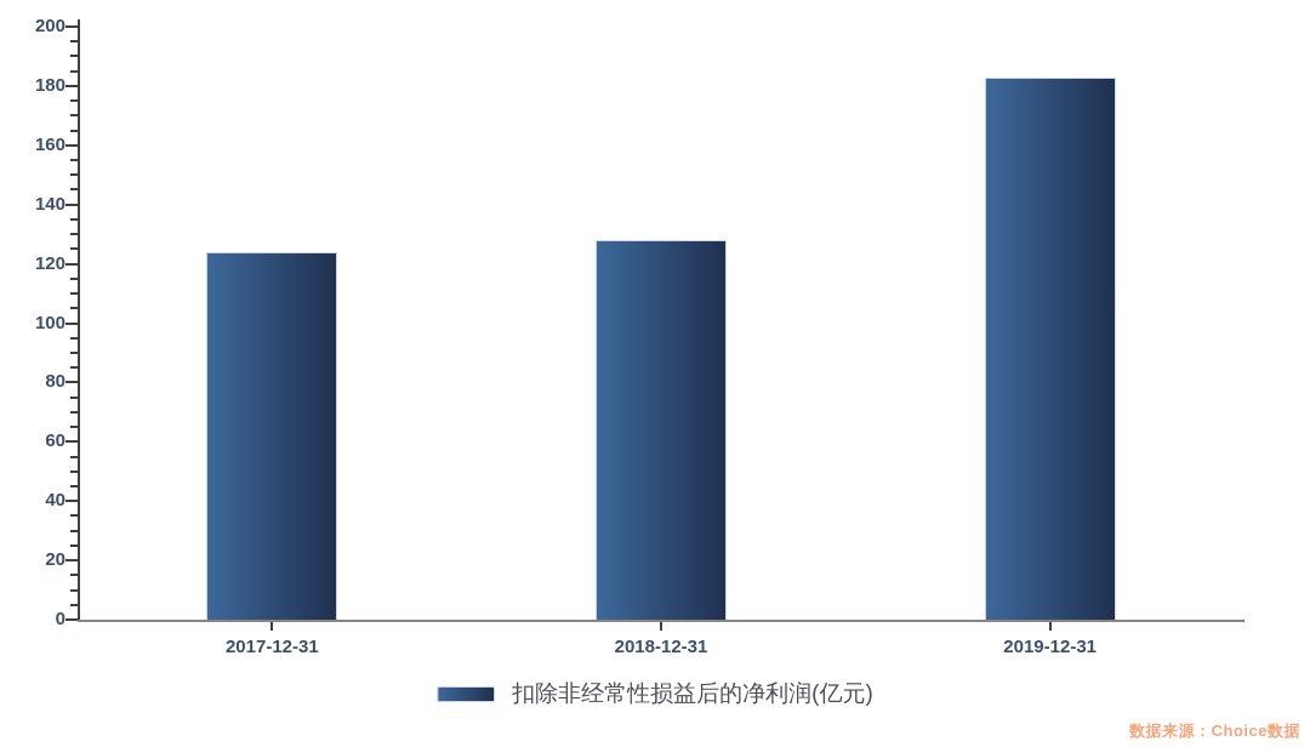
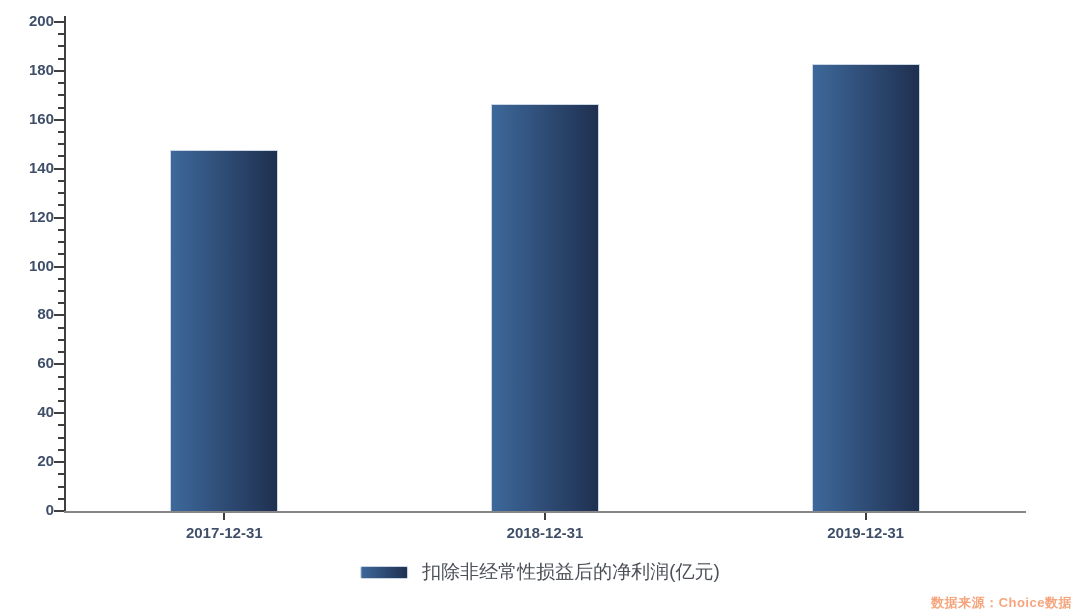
2017-12-31: 124 -> 148
2018-12-31: 128 -> 166
